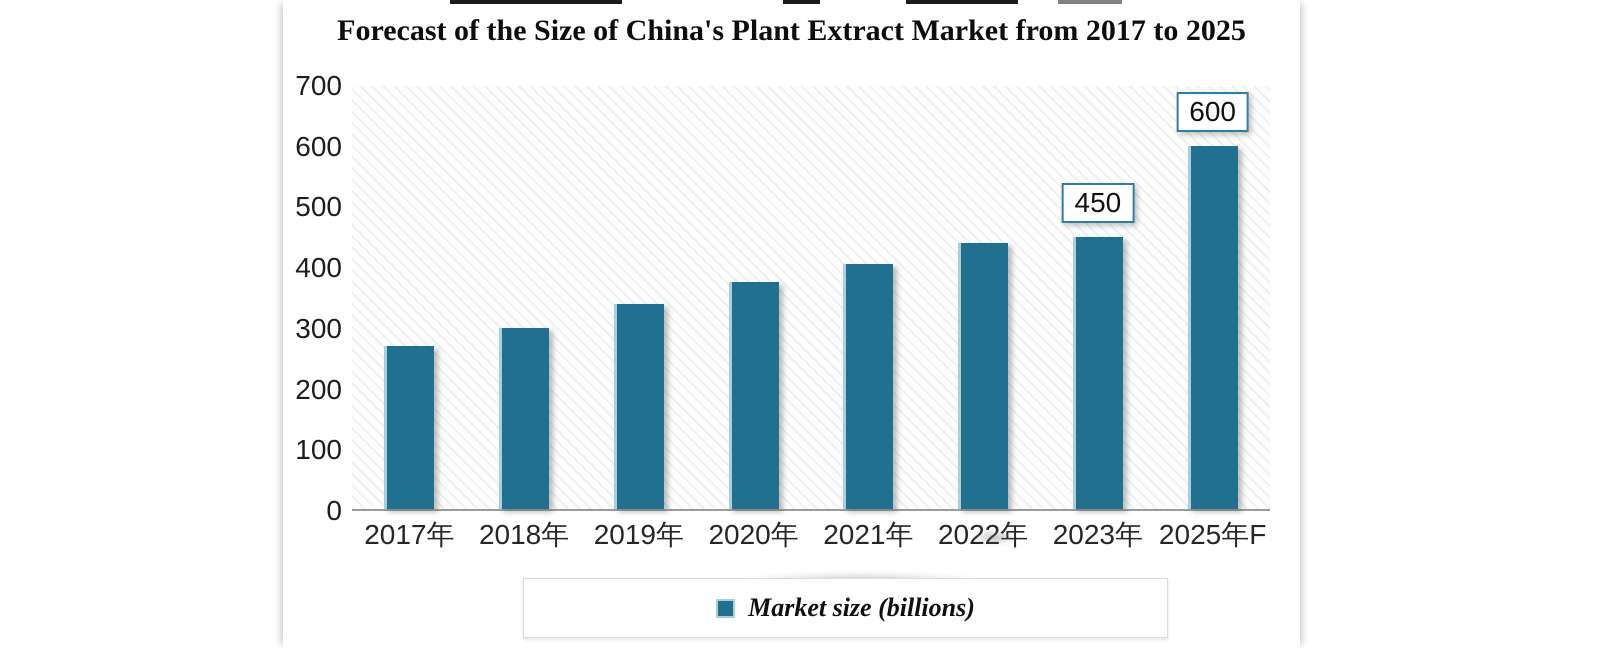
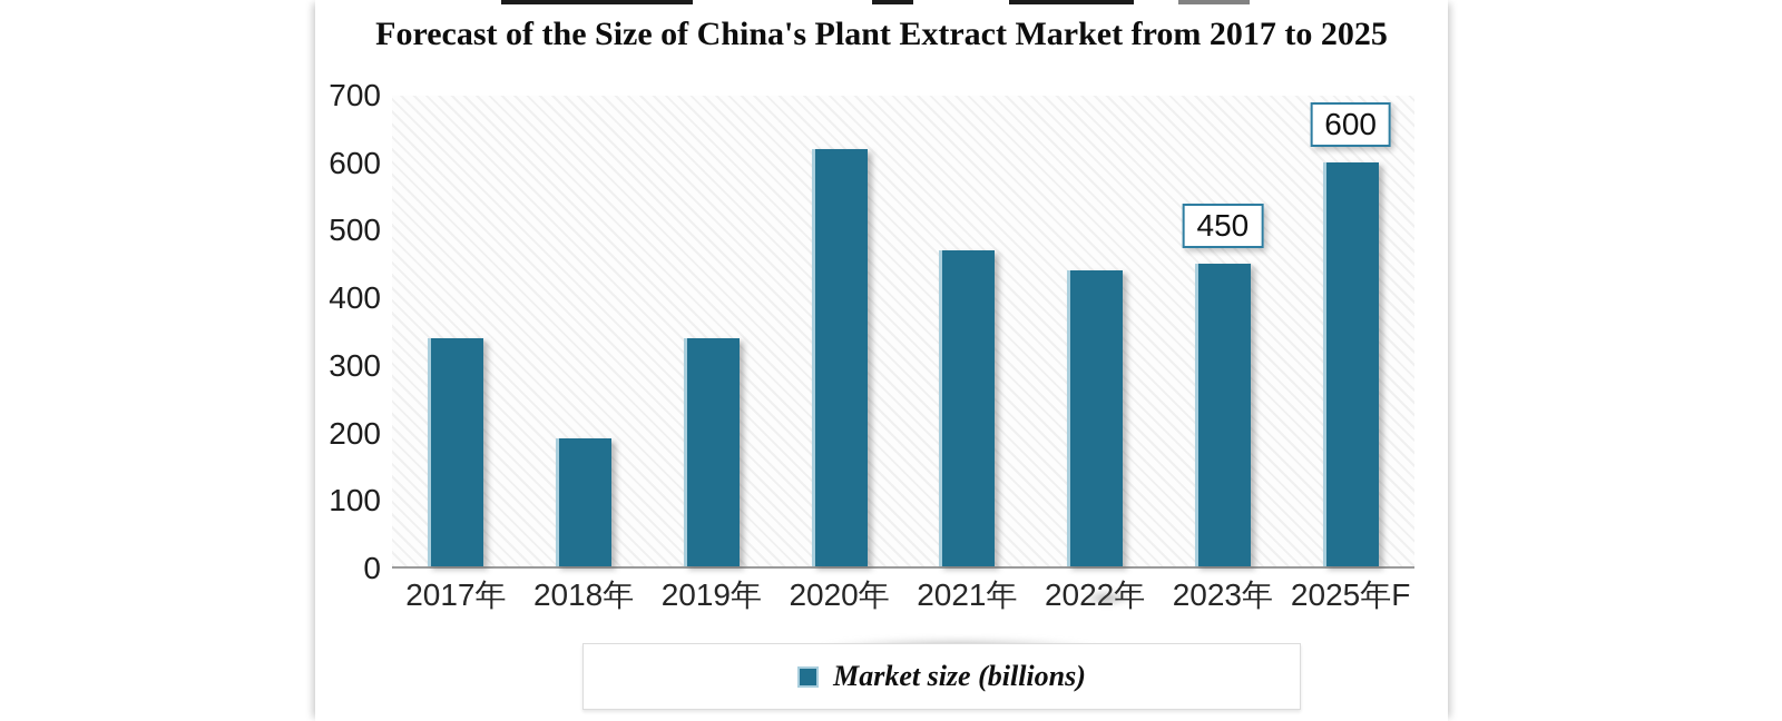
2017年: 270 -> 340
2018年: 300 -> 190
2020年: 380 -> 620
2021年: 400 -> 470
